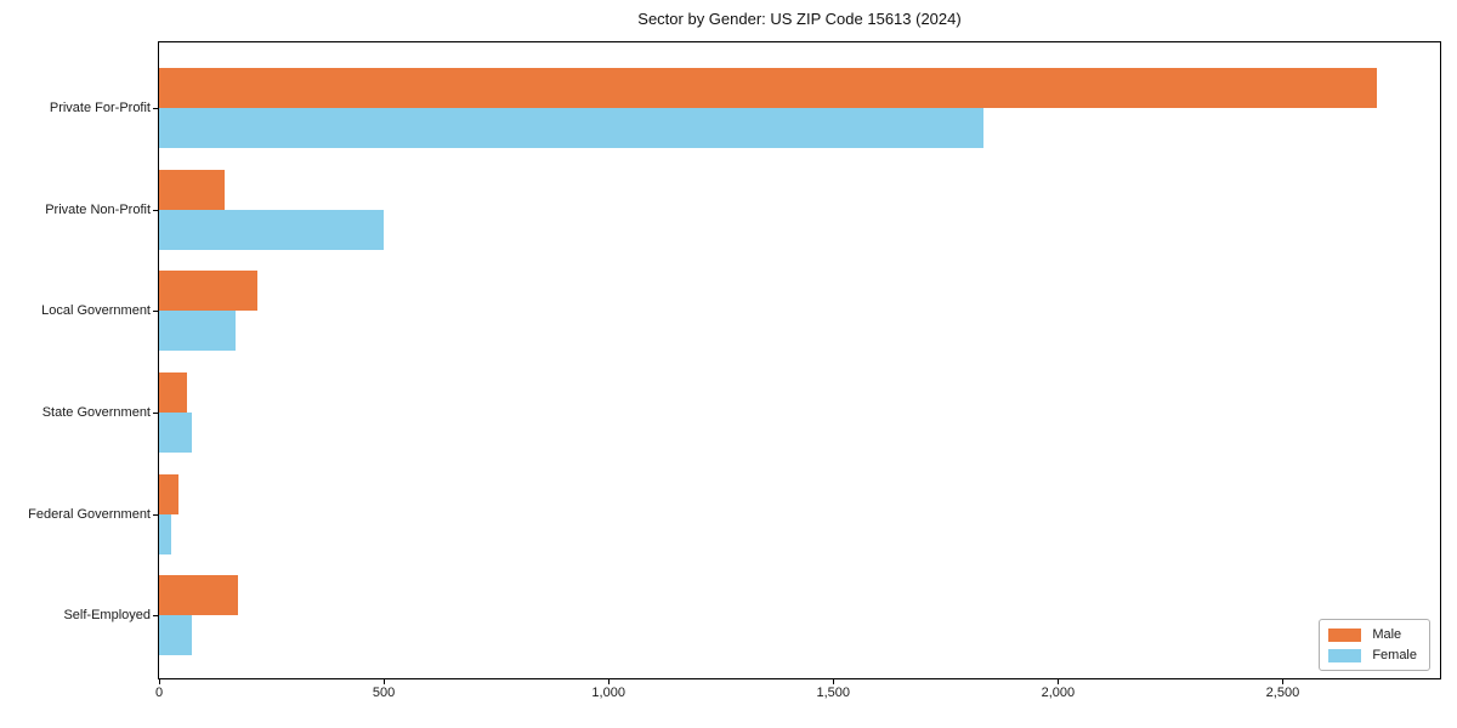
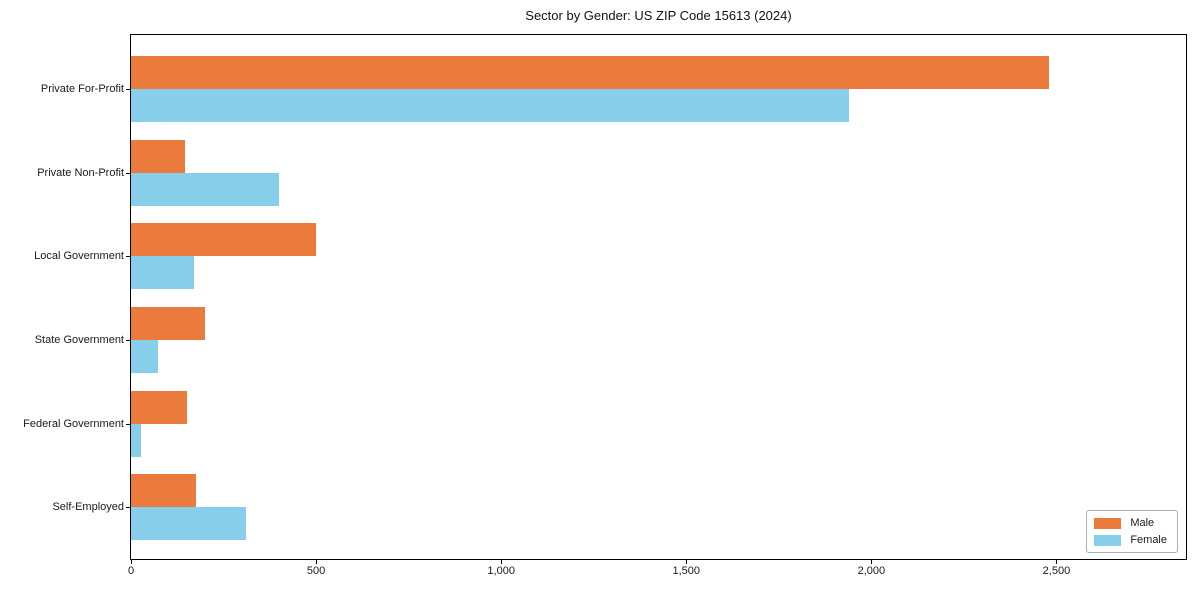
Male/Private For-Profit: 2710 -> 2480
Female/Private For-Profit: 1840 -> 1940
Female/Private Non-Profit: 500 -> 400
Male/Local Government: 220 -> 500
Male/State Government: 60 -> 200
Male/Federal Government: 40 -> 150
Female/Self-Employed: 70 -> 310
